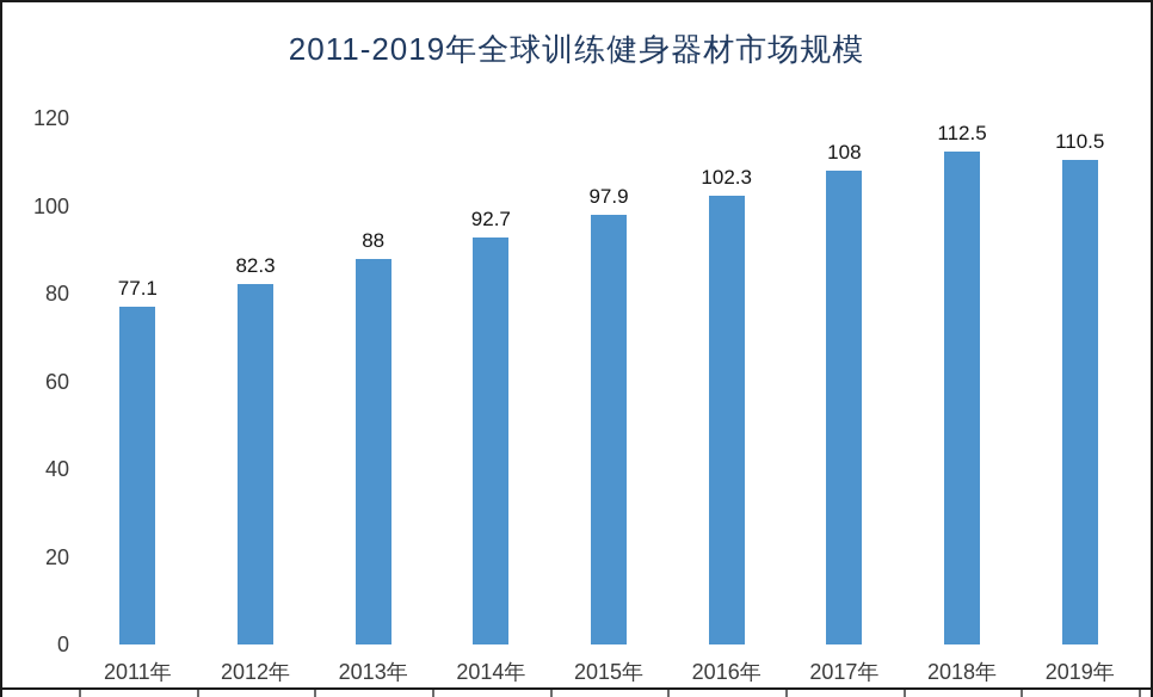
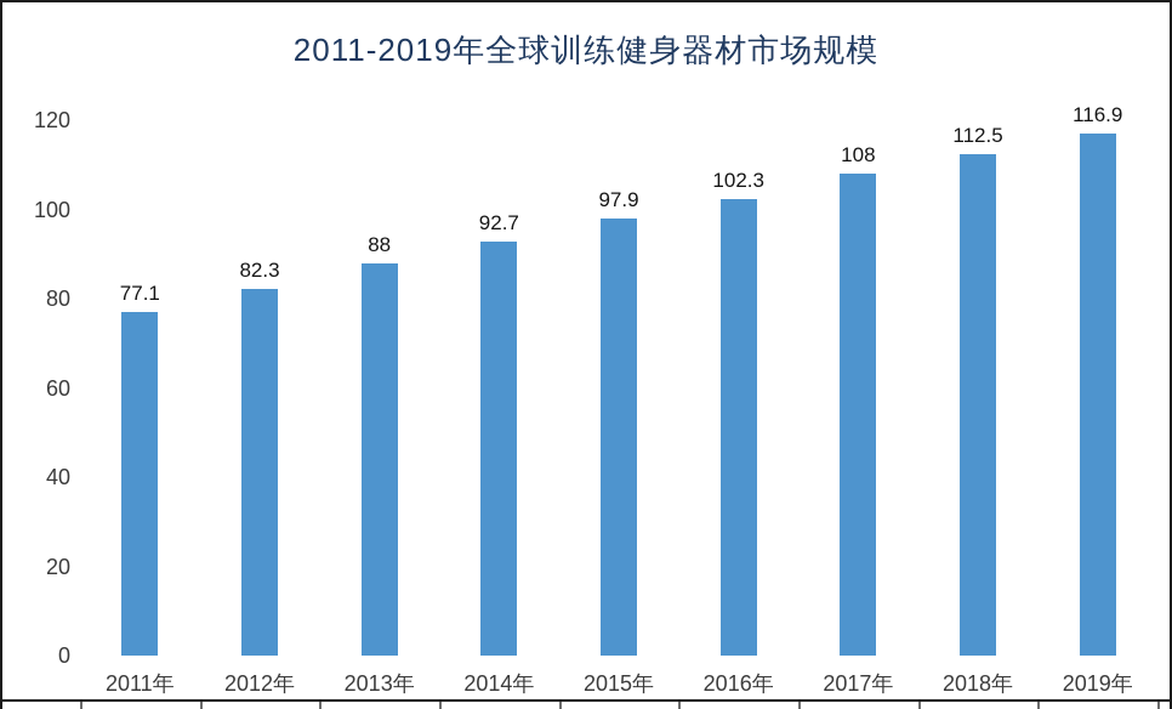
2019年: 110.5 -> 116.9
